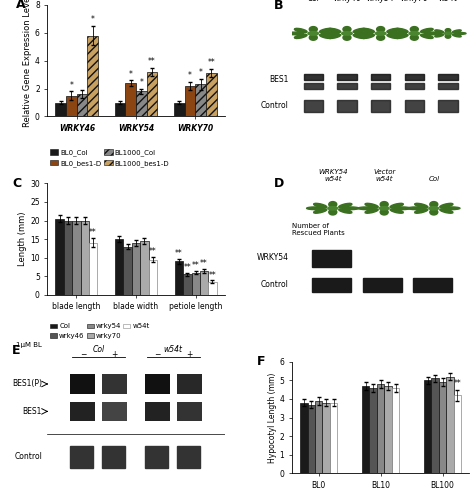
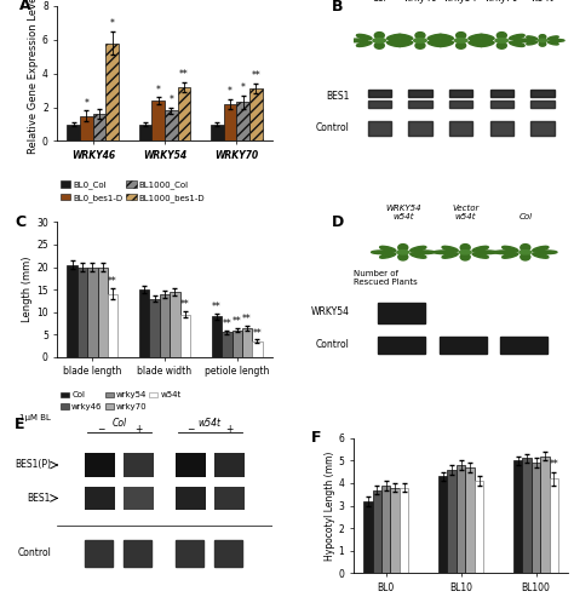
Col/BL0: 3.8 -> 3.2
Col/BL10: 4.7 -> 4.3
w54t/BL10: 4.6 -> 4.1
